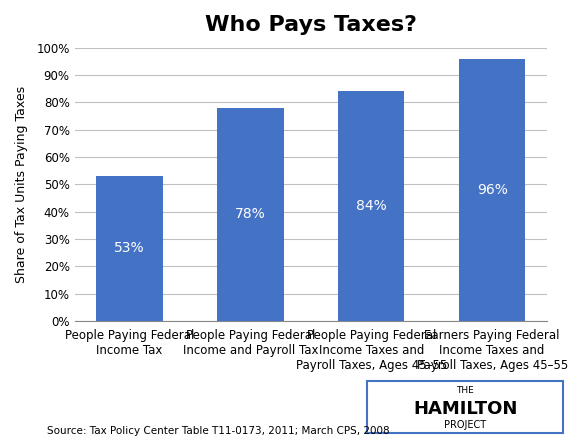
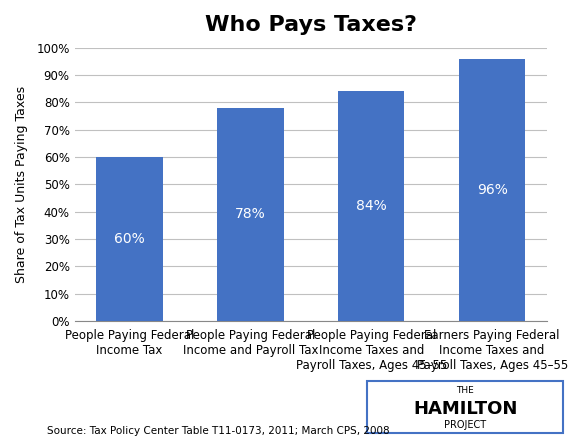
People Paying Federal Income Tax: 53% -> 60%
